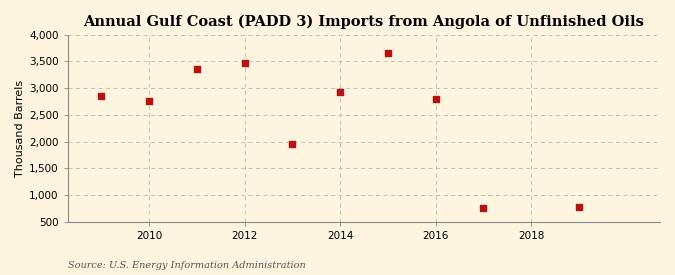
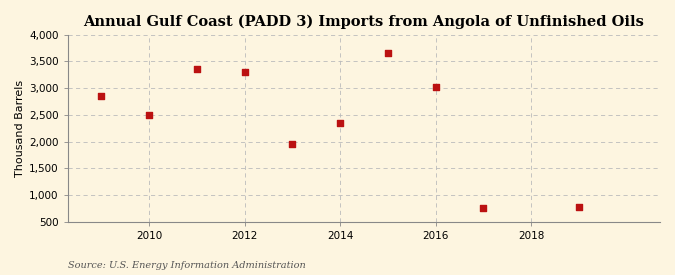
2010: 2,760 -> 2,490
2012: 3,480 -> 3,300
2014: 2,920 -> 2,340
2016: 2,800 -> 3,020
